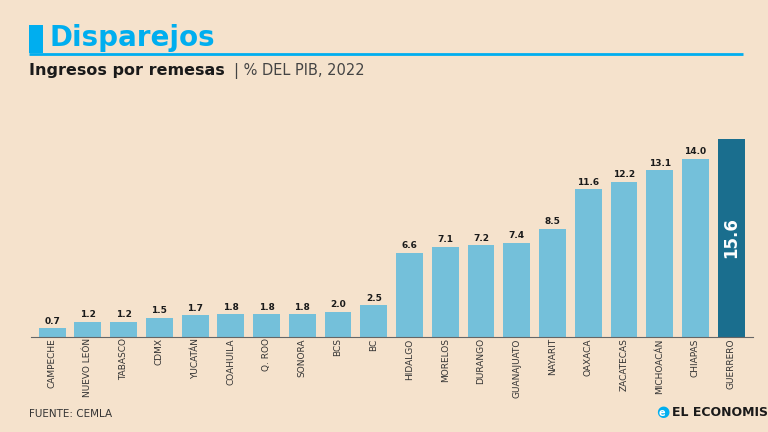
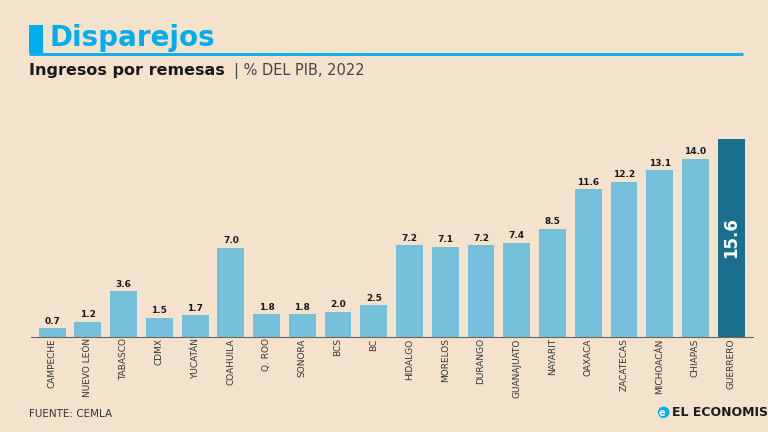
TABASCO: 1.2 -> 3.6
COAHUILA: 1.8 -> 7.0
HIDALGO: 6.6 -> 7.2
